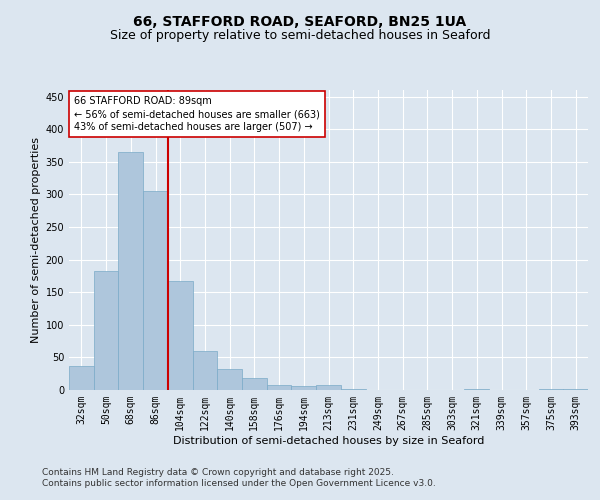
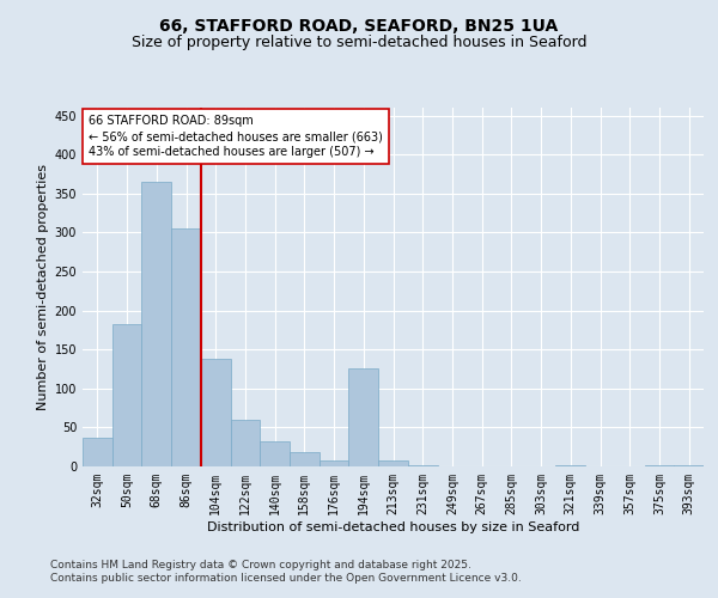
104sqm: 167 -> 138
194sqm: 6 -> 126
